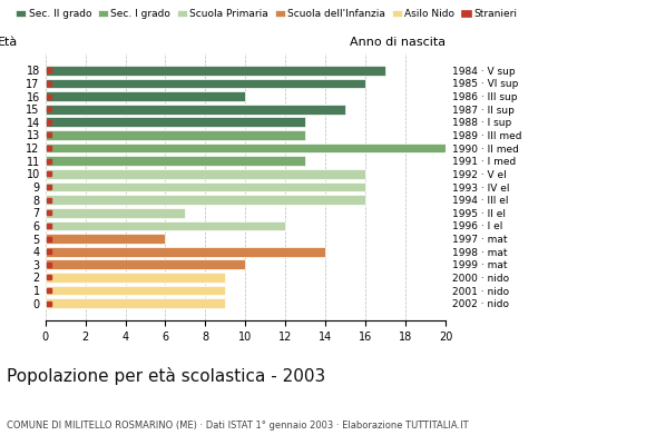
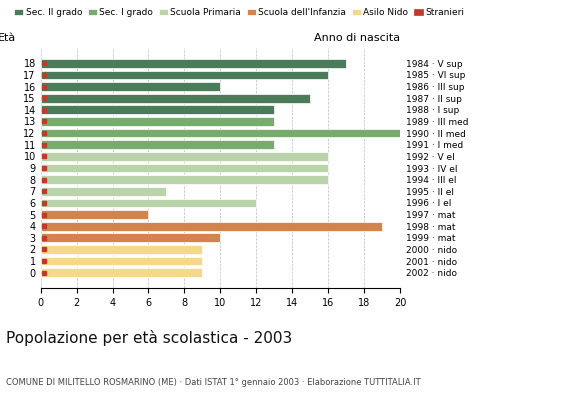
4: 14 -> 19
